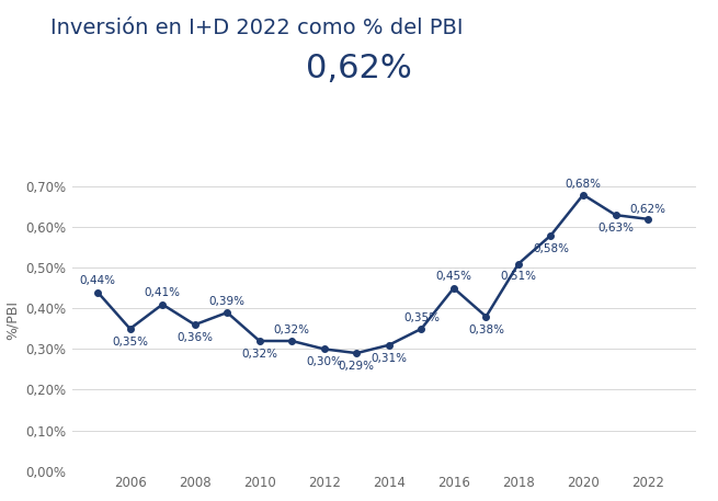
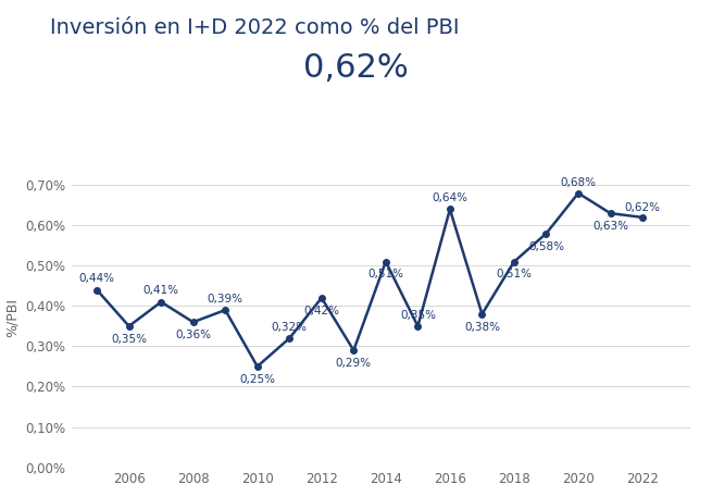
2010: 0,32% -> 0,25%
2012: 0,30% -> 0,42%
2014: 0,31% -> 0,51%
2016: 0,45% -> 0,64%
